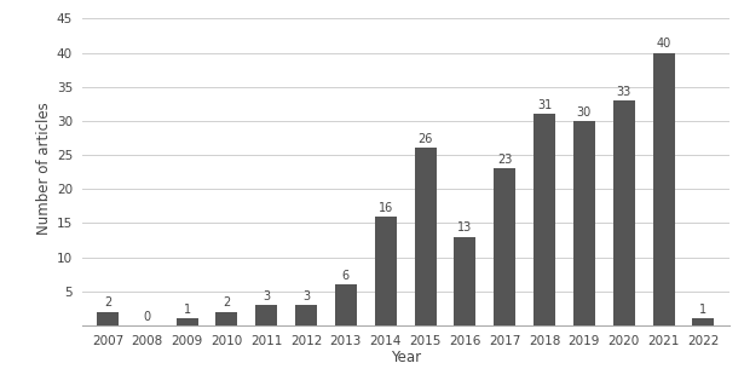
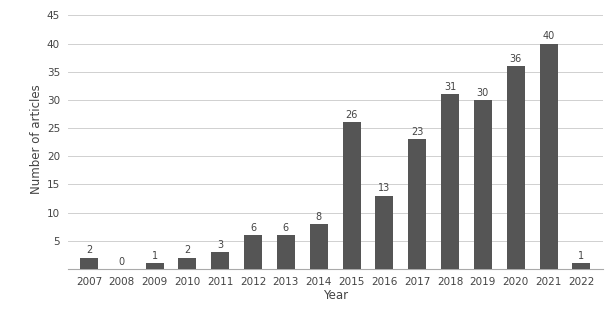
2012: 3 -> 6
2014: 16 -> 8
2020: 33 -> 36
